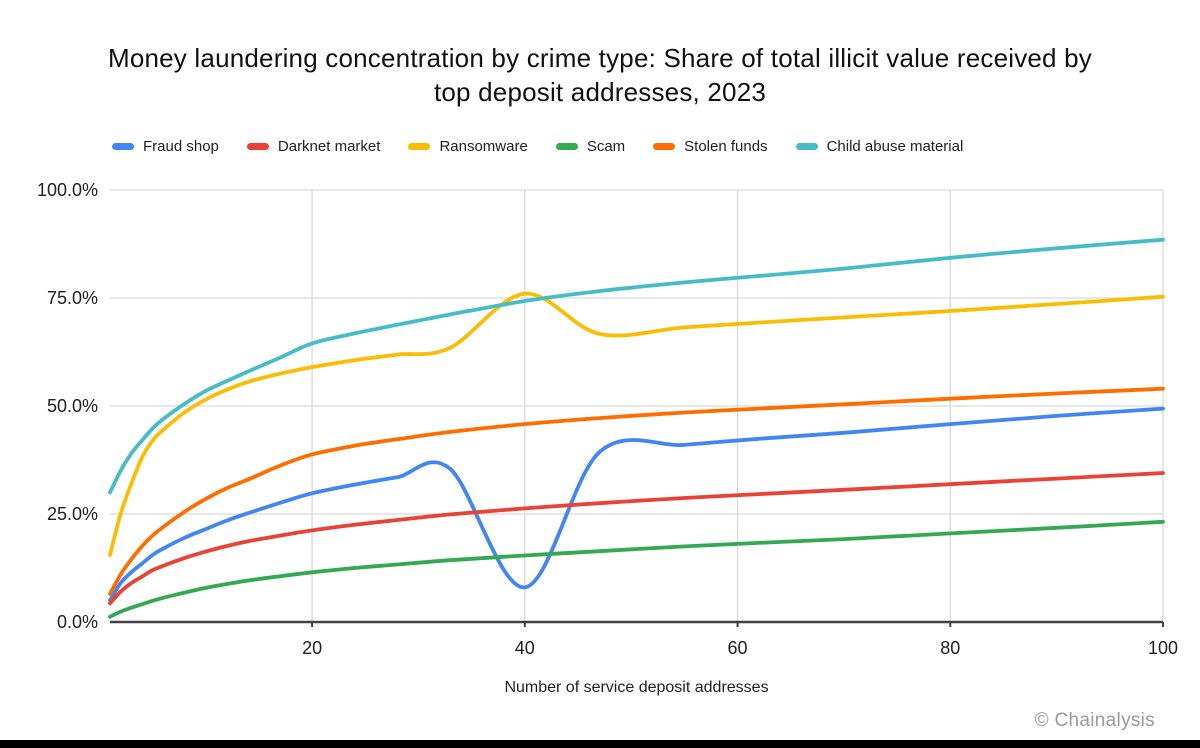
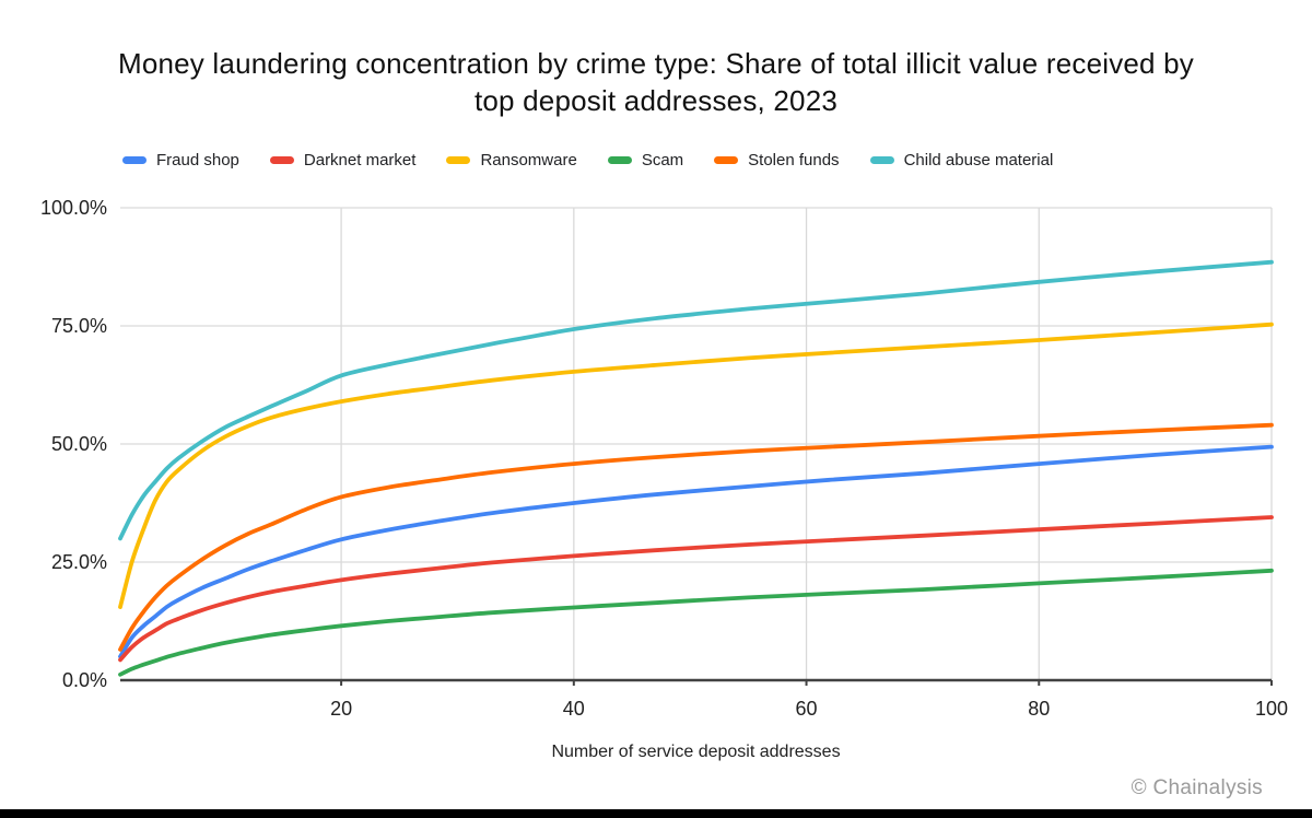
Fraud shop/40: 8% -> 38%
Ransomware/40: 76% -> 65%
